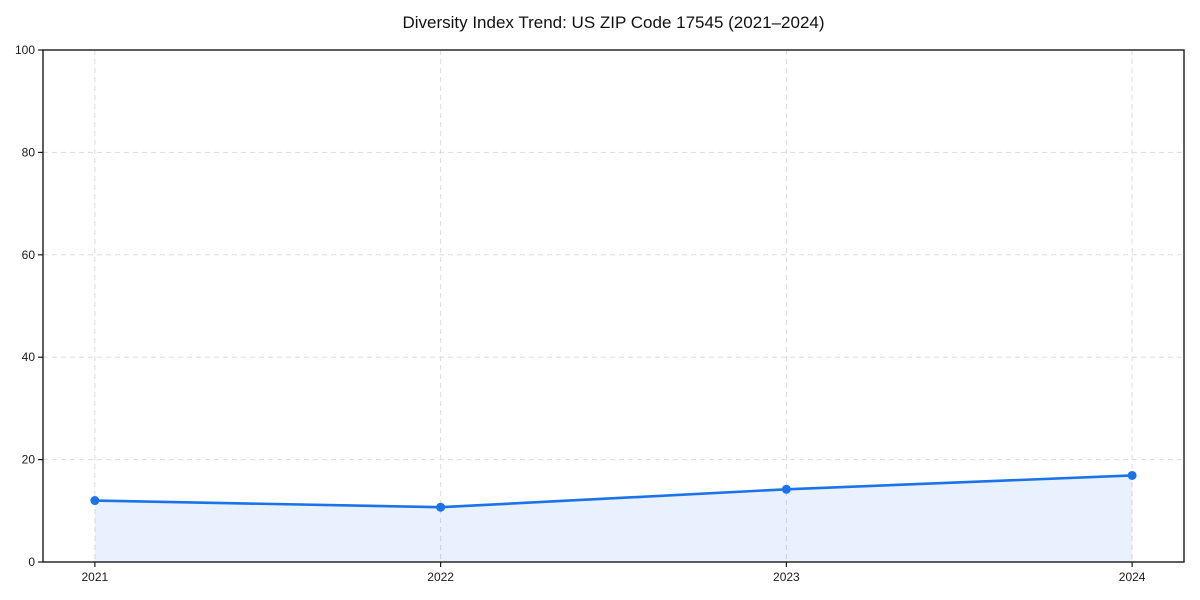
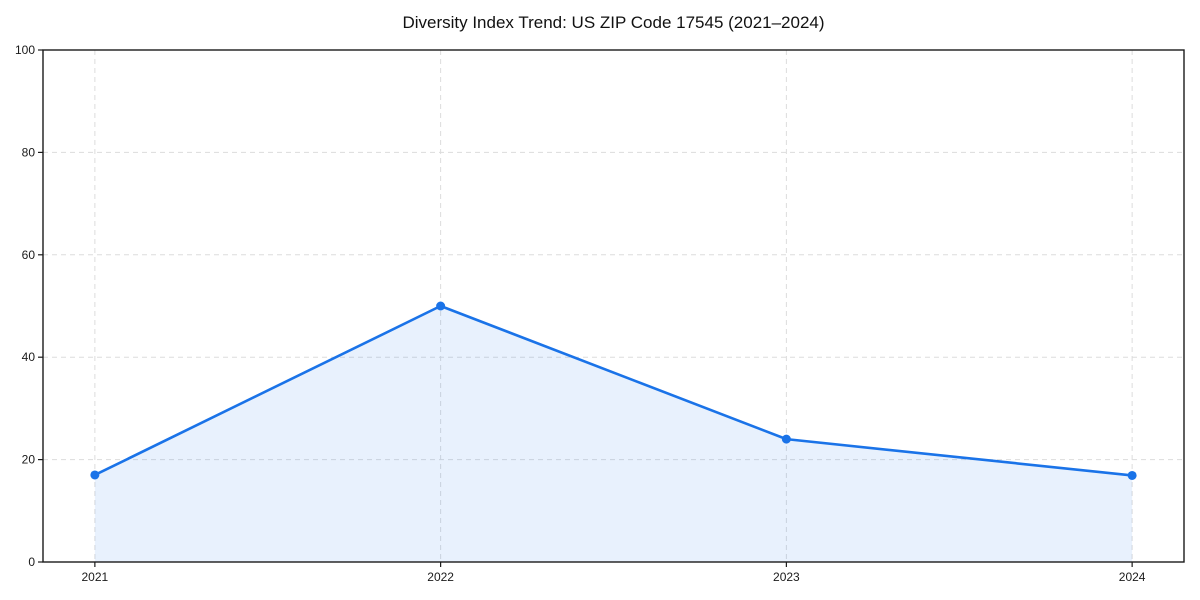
2021: 12 -> 17
2022: 11 -> 50
2023: 14 -> 24
